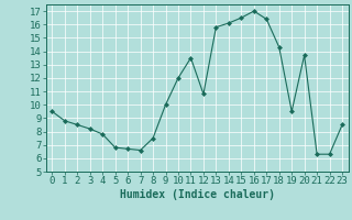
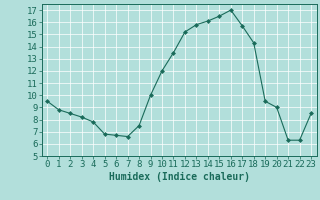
12: 10.8 -> 15.2
17: 16.4 -> 15.7
20: 13.7 -> 9.0
